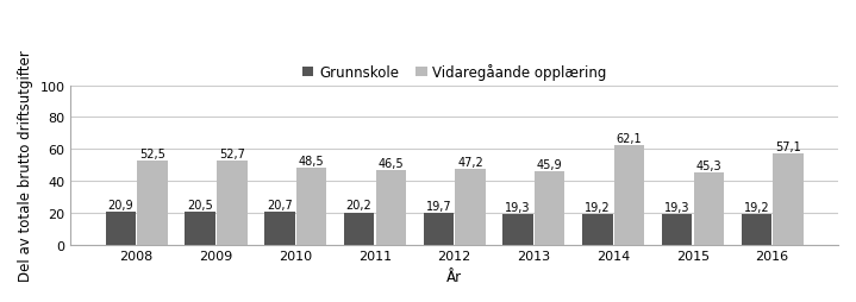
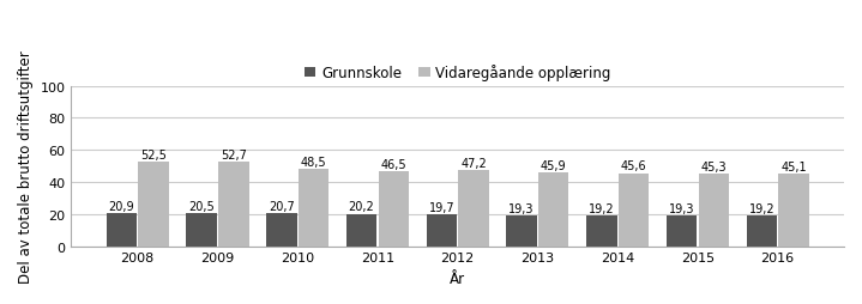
Vidaregåande opplæring/2014: 62,1 -> 45,6
Vidaregåande opplæring/2016: 57,1 -> 45,1
